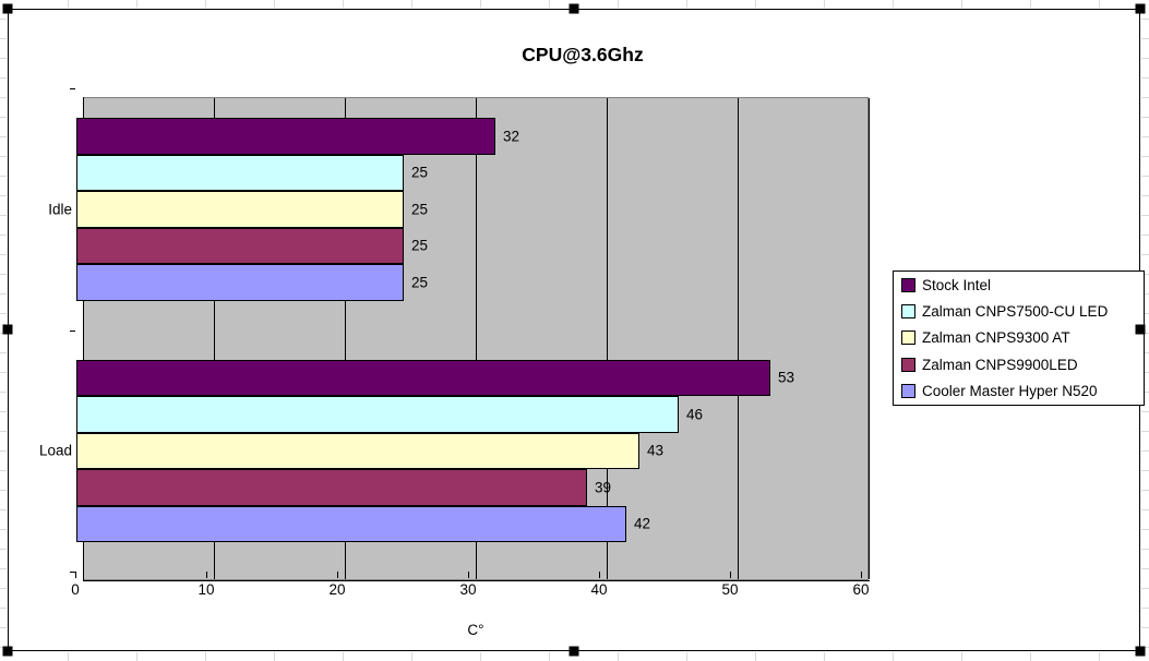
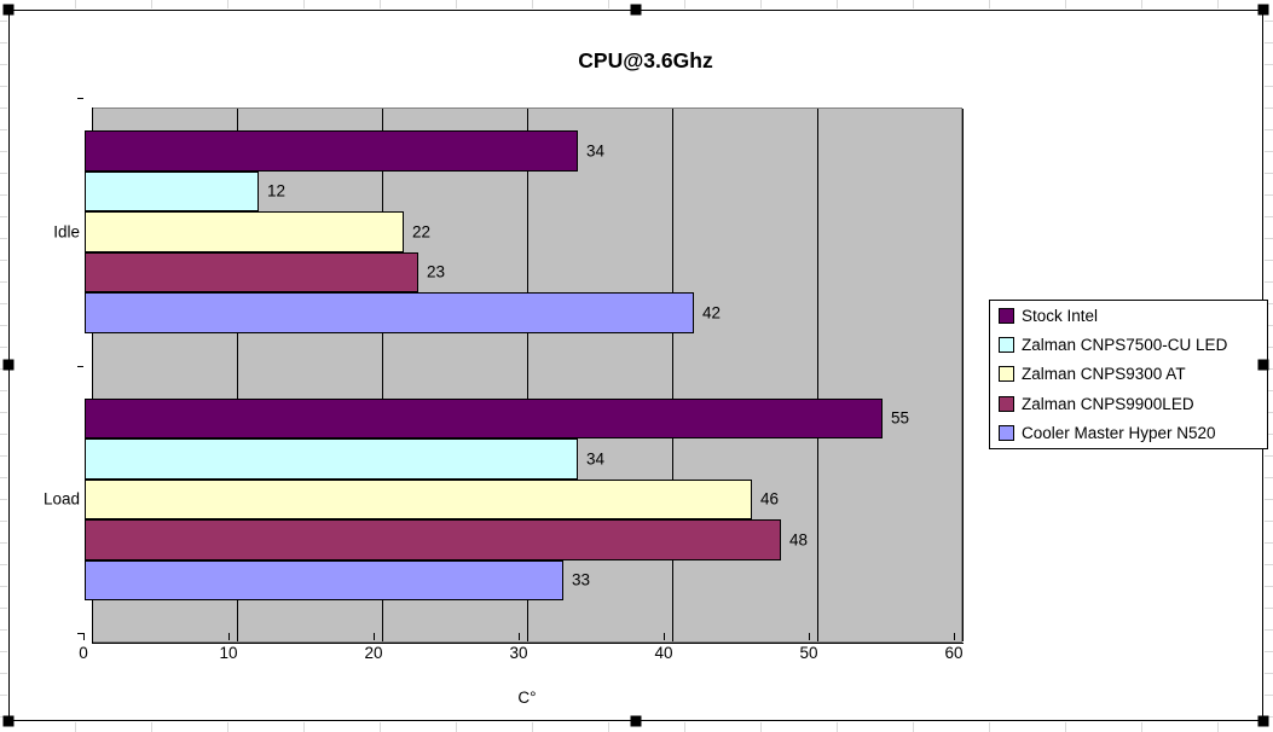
Stock Intel/Idle: 32 -> 34
Zalman CNPS7500-CU LED/Idle: 25 -> 12
Zalman CNPS9300 AT/Idle: 25 -> 22
Zalman CNPS9900LED/Idle: 25 -> 23
Cooler Master Hyper N520/Idle: 25 -> 42
Stock Intel/Load: 53 -> 55
Zalman CNPS7500-CU LED/Load: 46 -> 34
Zalman CNPS9300 AT/Load: 43 -> 46
Zalman CNPS9900LED/Load: 39 -> 48
Cooler Master Hyper N520/Load: 42 -> 33
